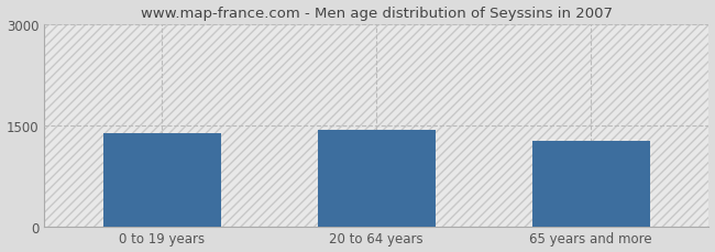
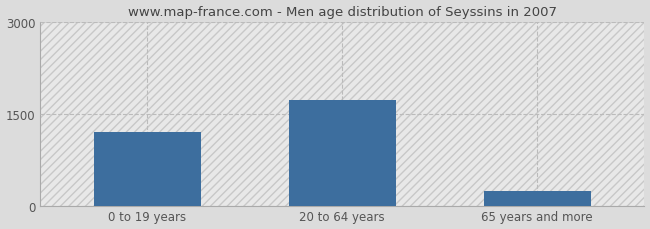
0 to 19 years: 1380 -> 1200
20 to 64 years: 1420 -> 1720
65 years and more: 1260 -> 230
